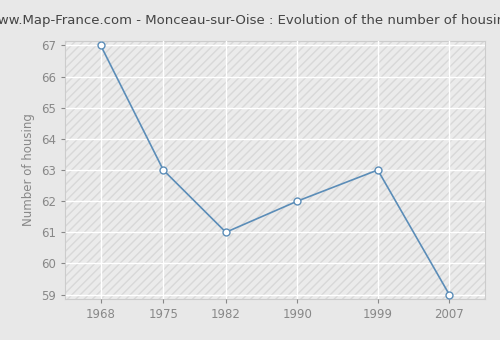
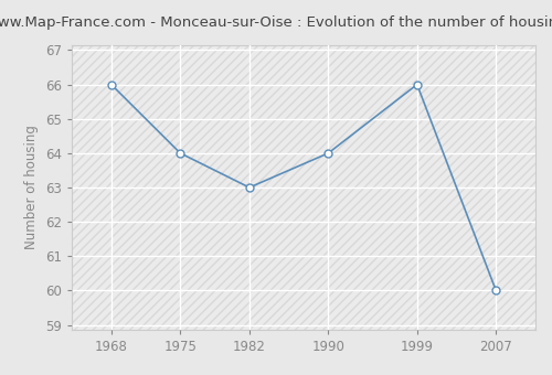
1968: 67 -> 66
1975: 63 -> 64
1982: 61 -> 63
1990: 62 -> 64
1999: 63 -> 66
2007: 59 -> 60
